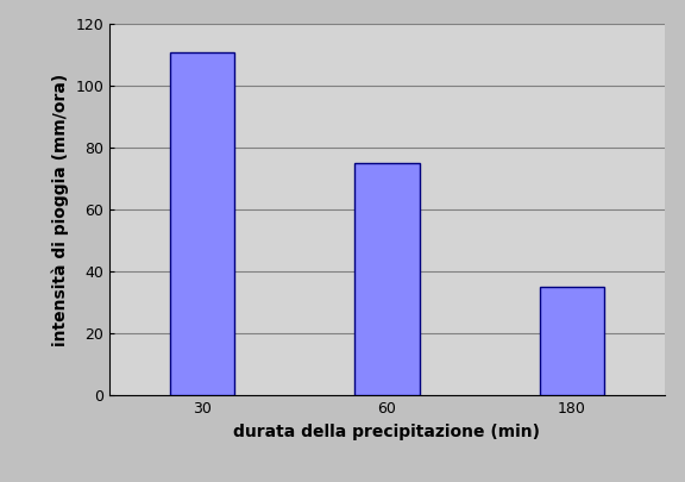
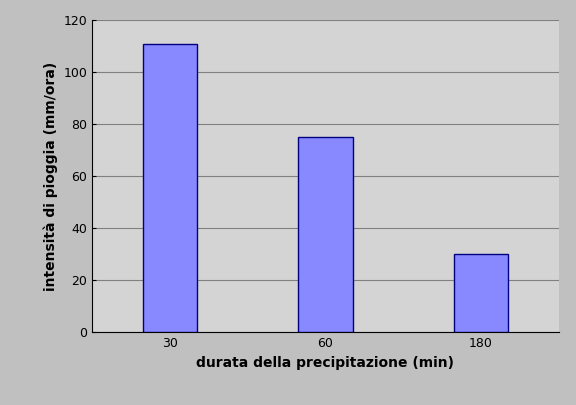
180: 35 -> 30
